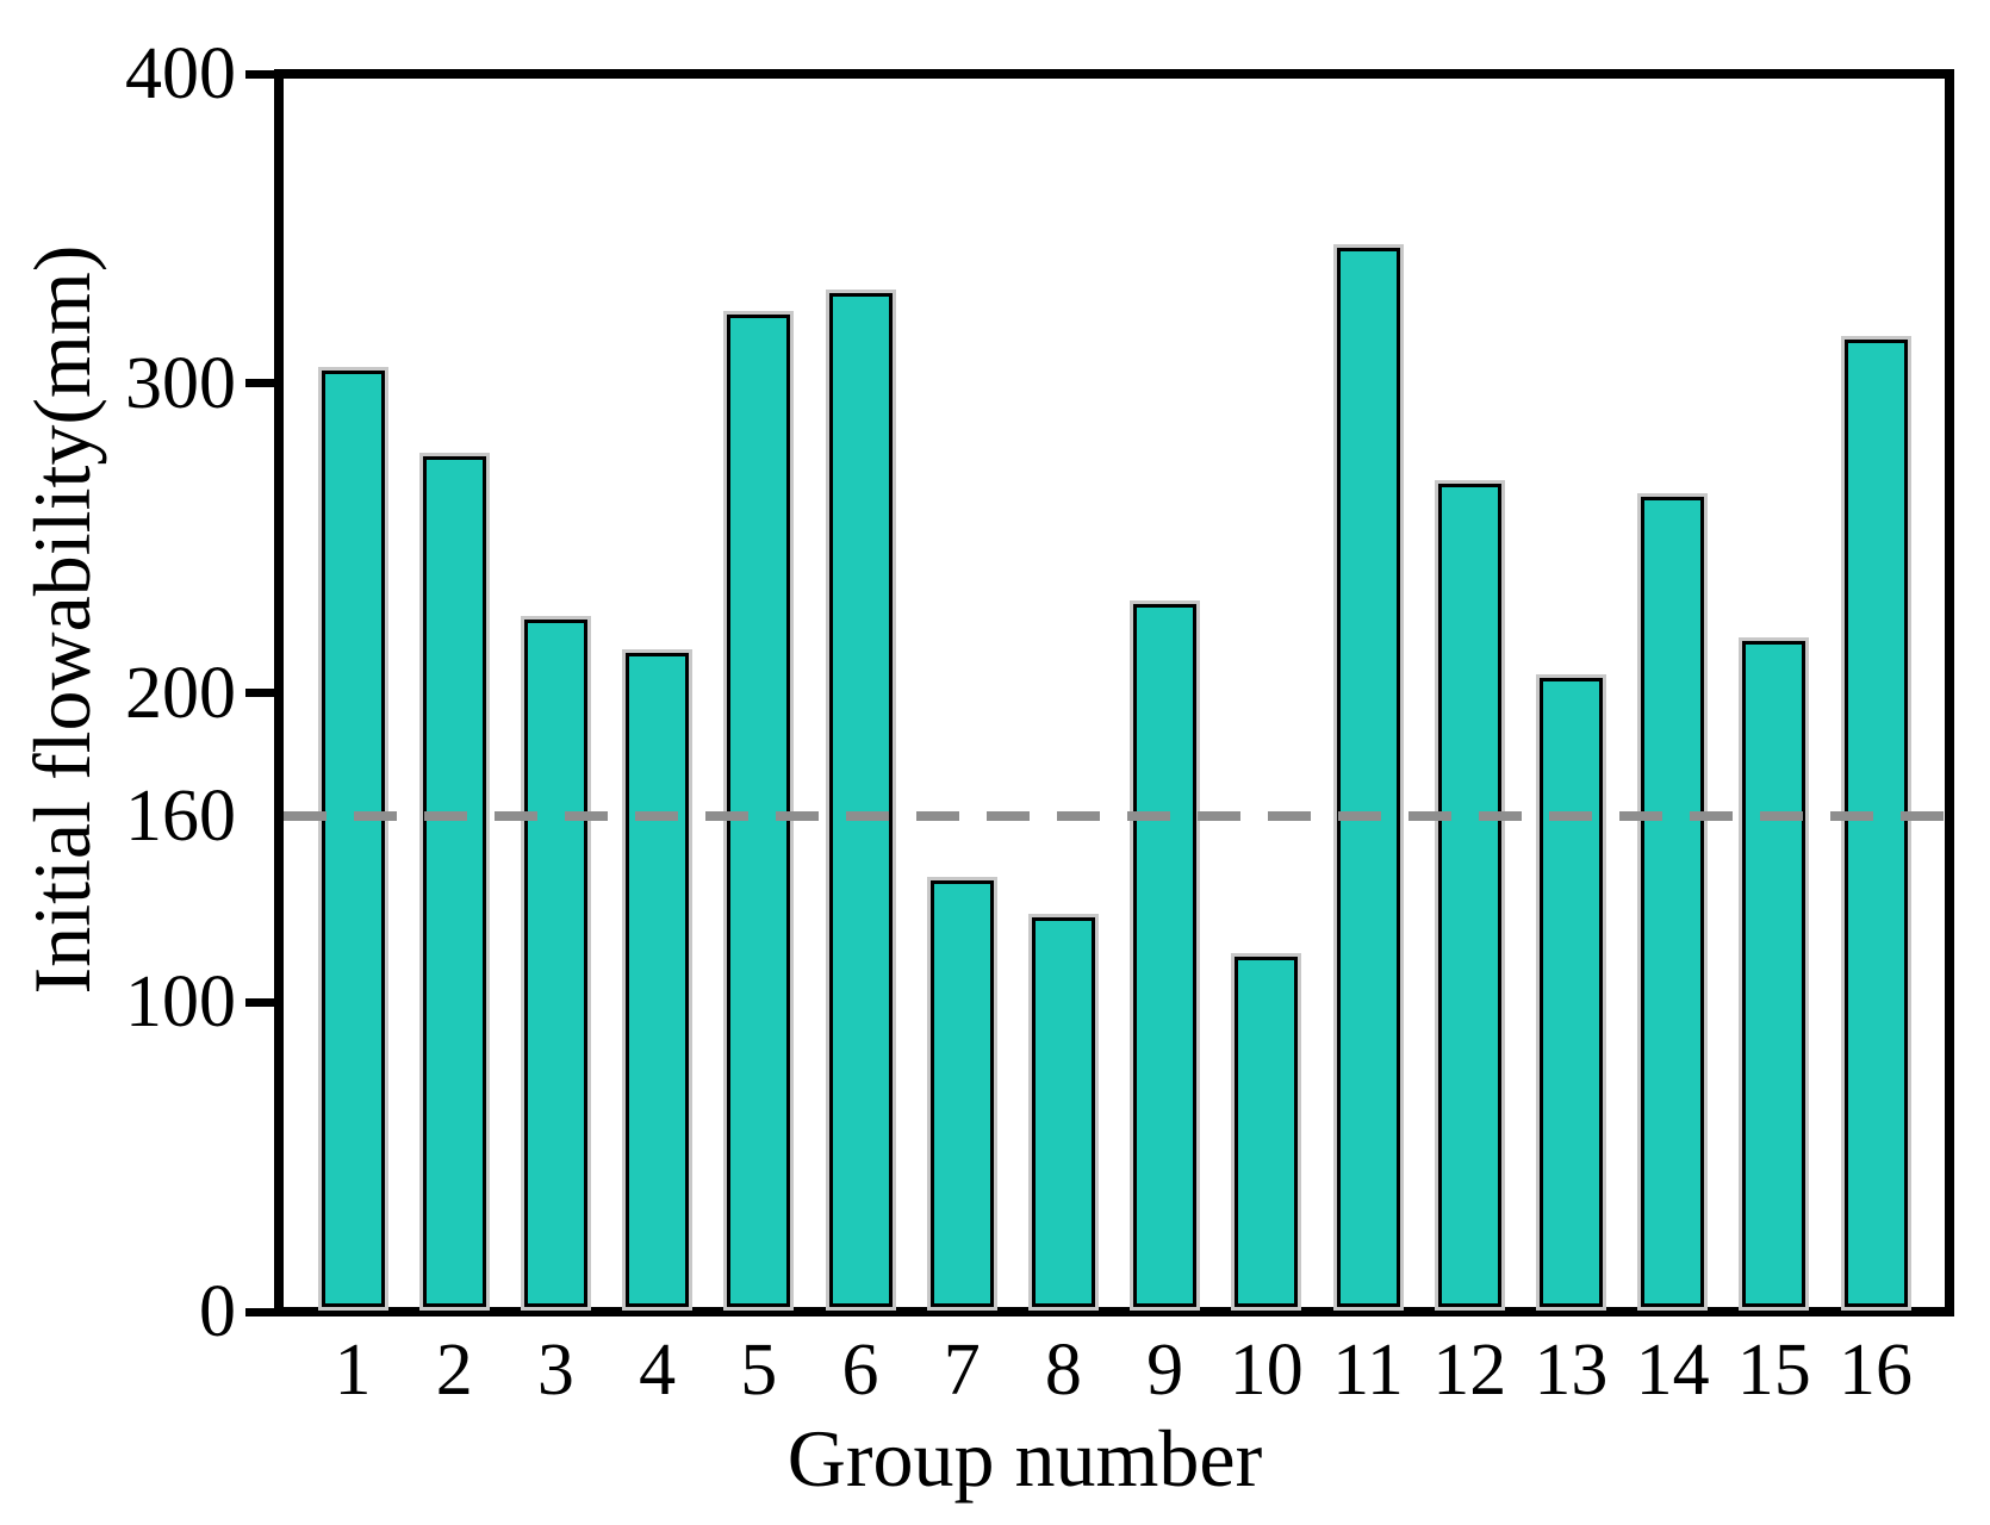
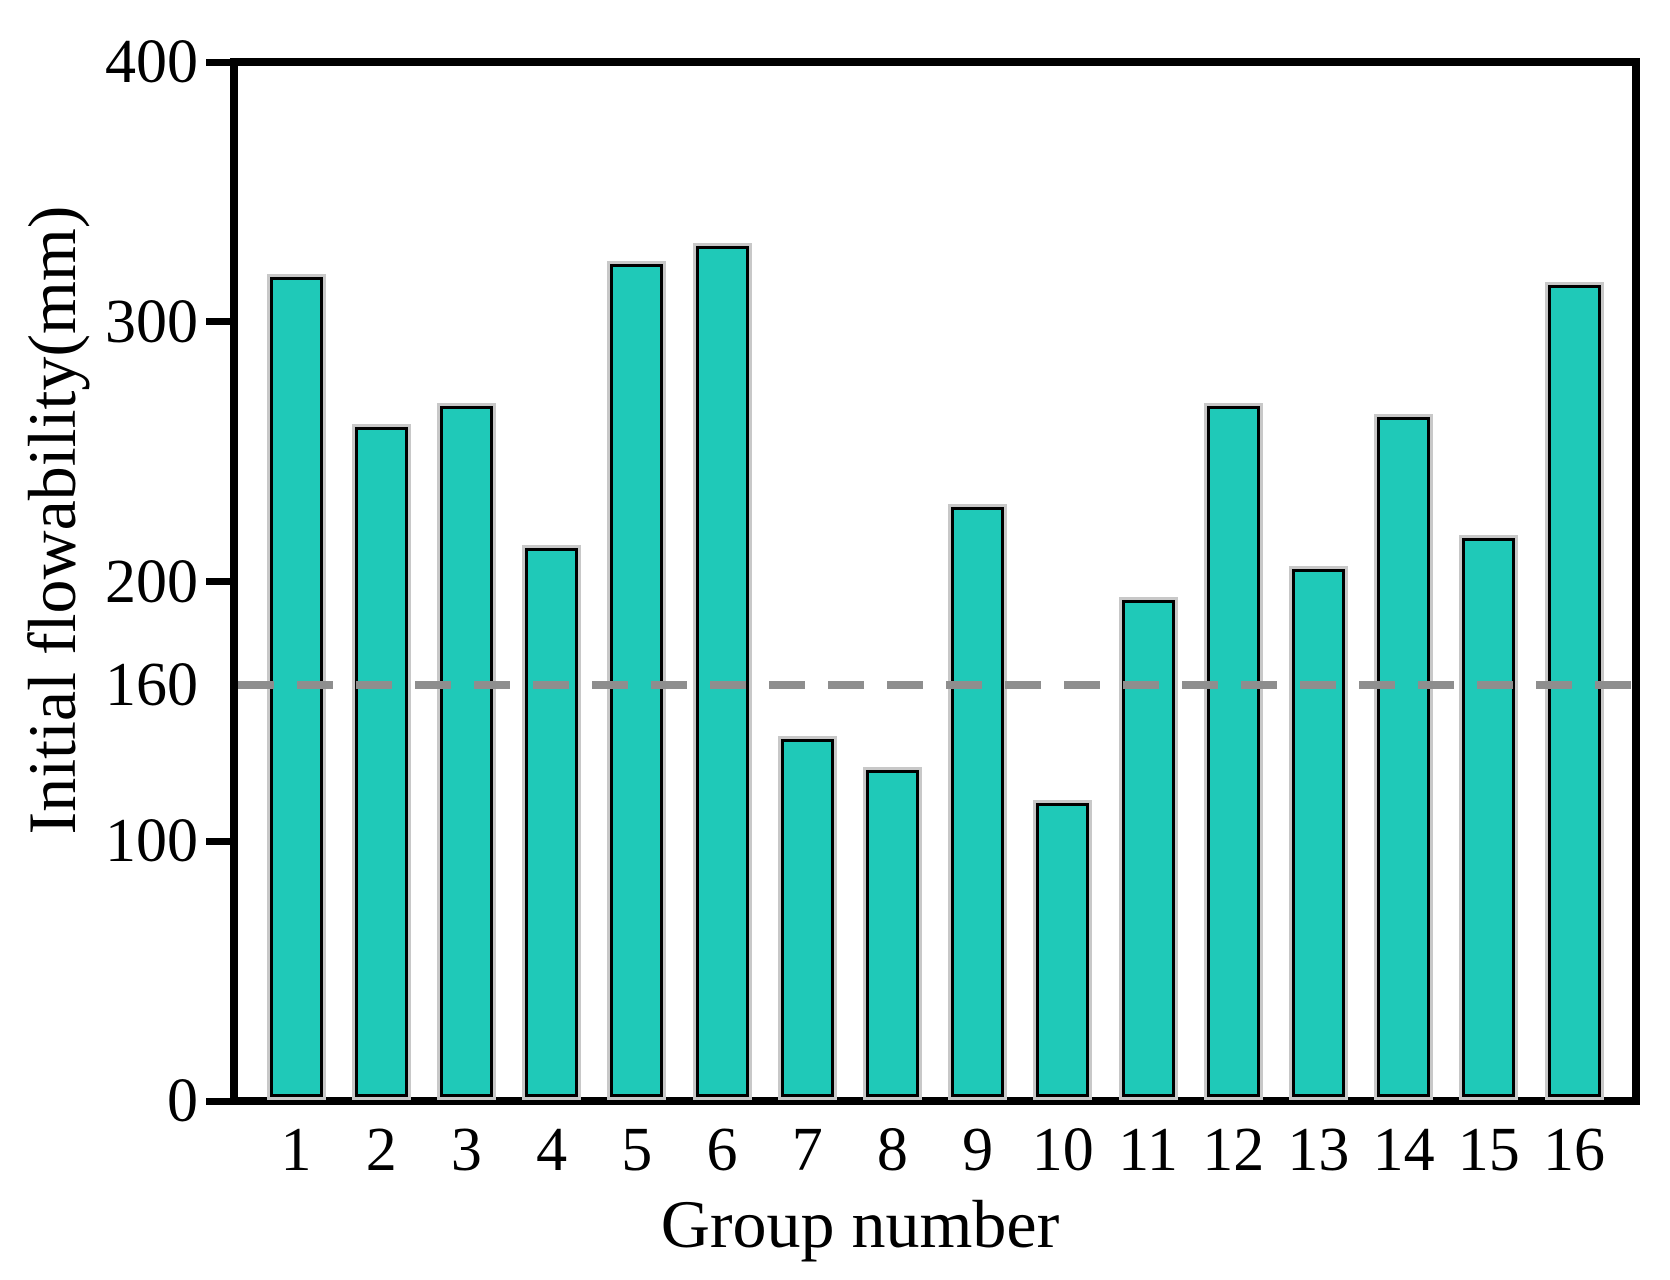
1: 305 -> 318
2: 277 -> 260
3: 224 -> 268
11: 345 -> 193
